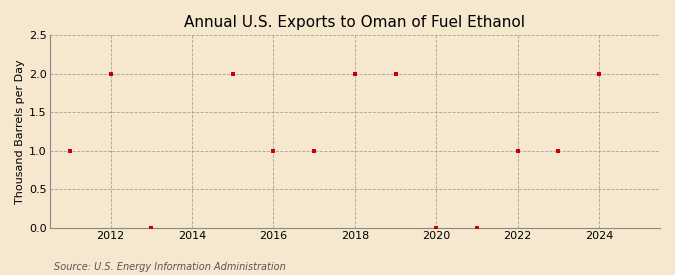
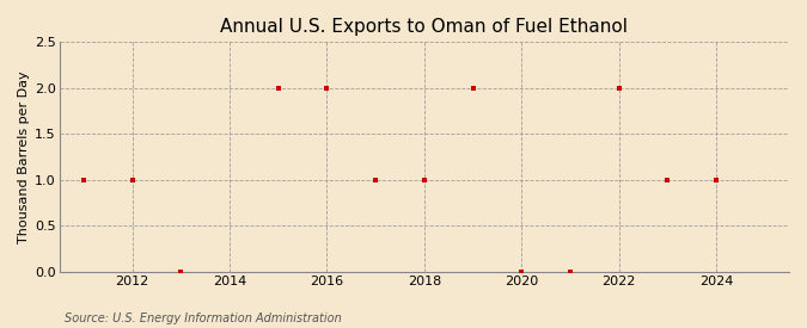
2012: 2 -> 1
2016: 1 -> 2
2018: 2 -> 1
2022: 1 -> 2
2024: 2 -> 1
